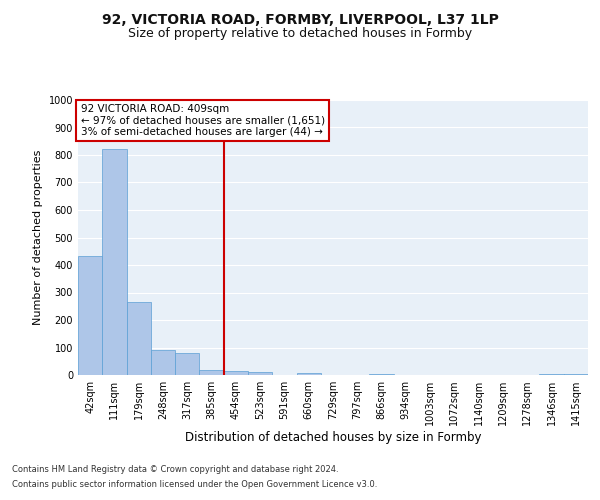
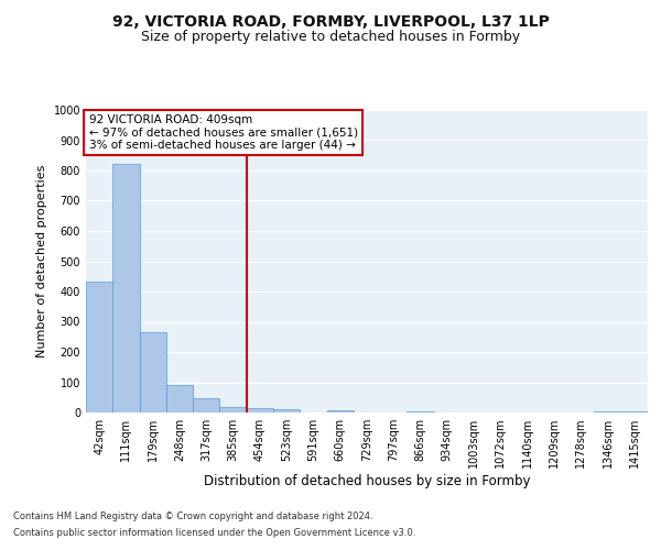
317sqm: 80 -> 47
